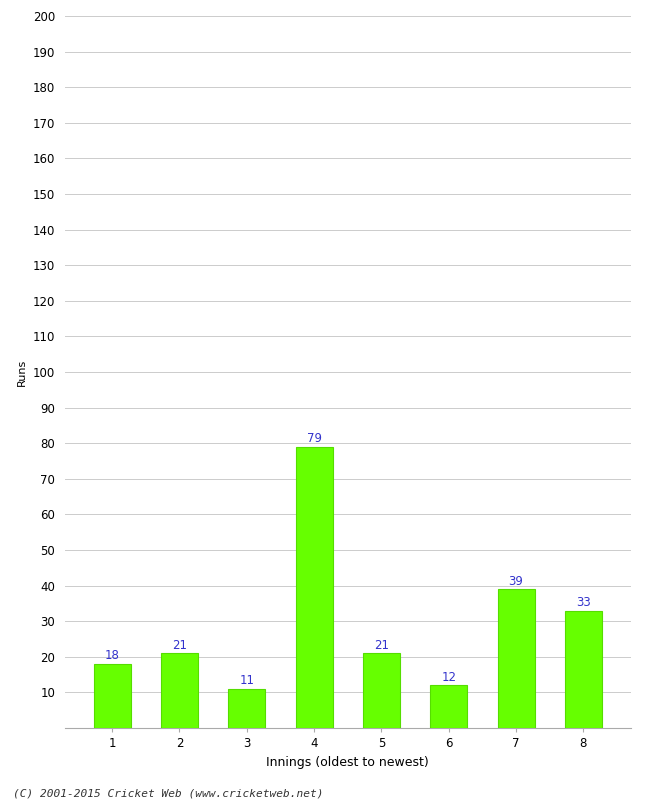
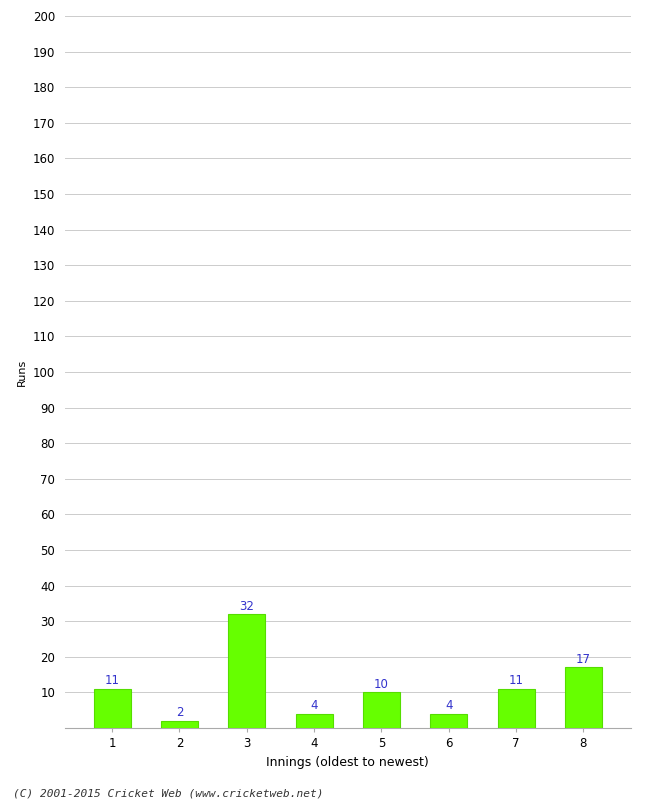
1: 18 -> 11
2: 21 -> 2
3: 11 -> 32
4: 79 -> 4
5: 21 -> 10
6: 12 -> 4
7: 39 -> 11
8: 33 -> 17
